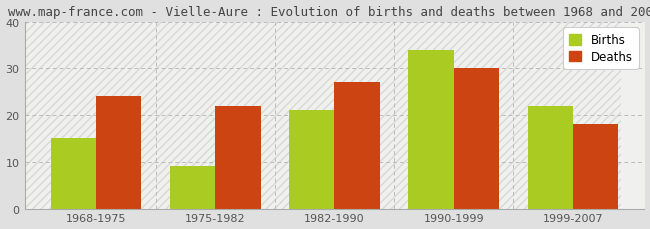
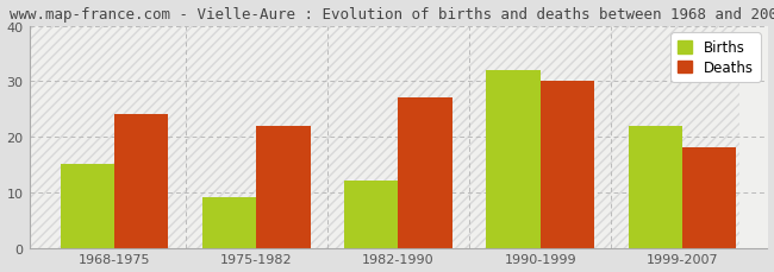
Births/1982-1990: 21 -> 12
Births/1990-1999: 34 -> 32
